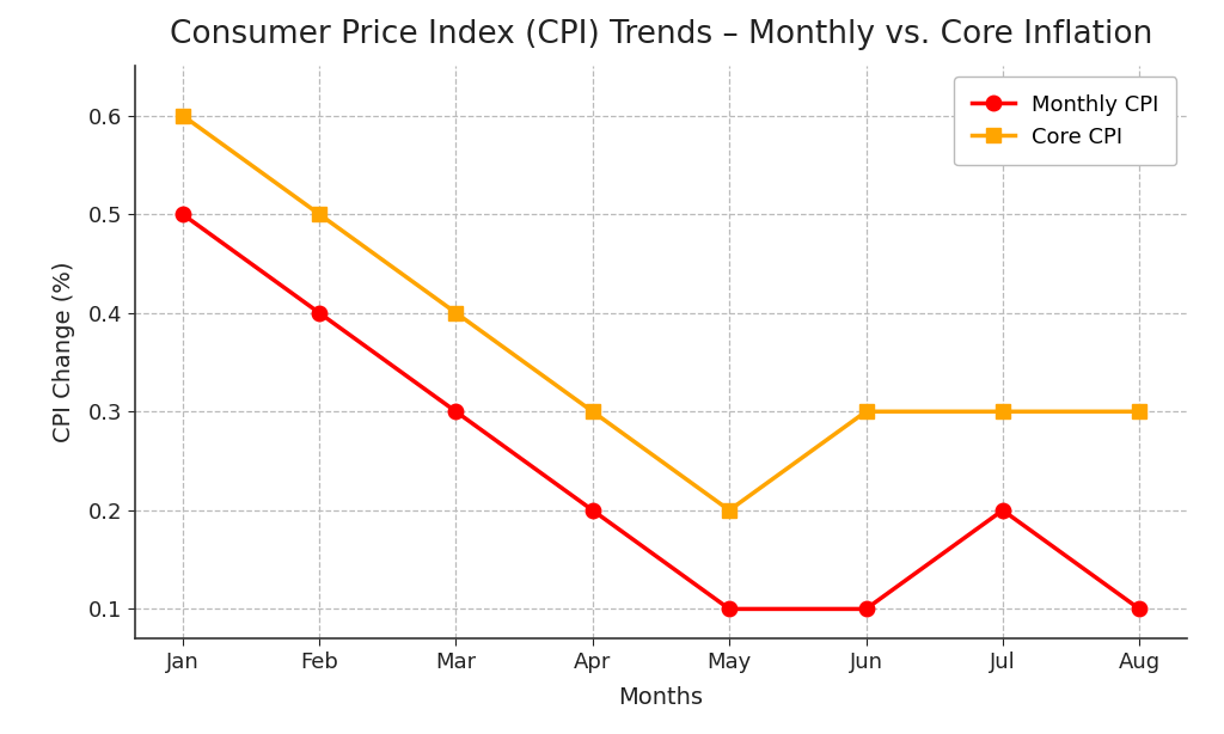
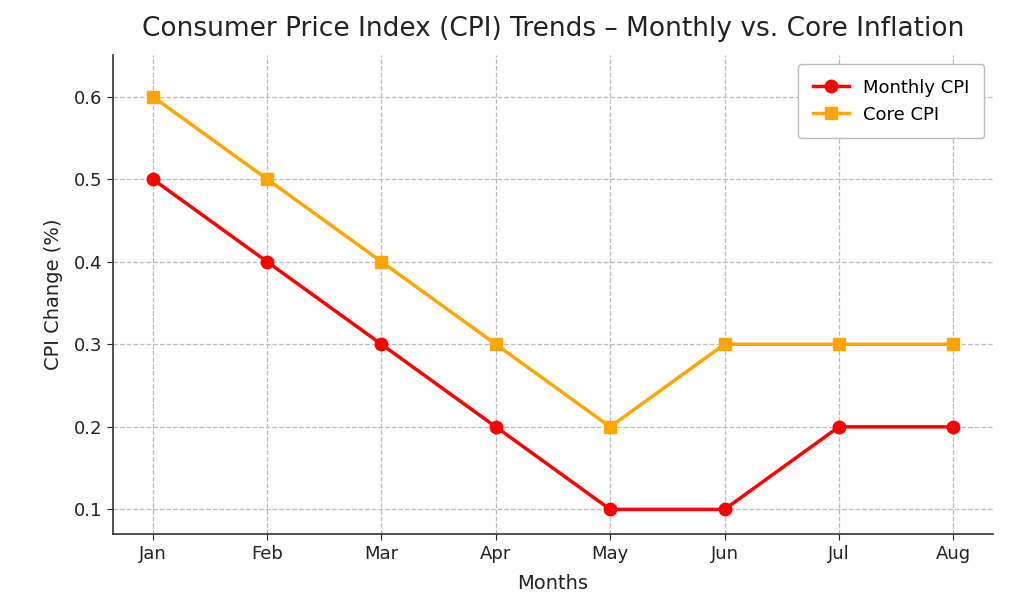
Monthly CPI/Aug: 0.1 -> 0.2
